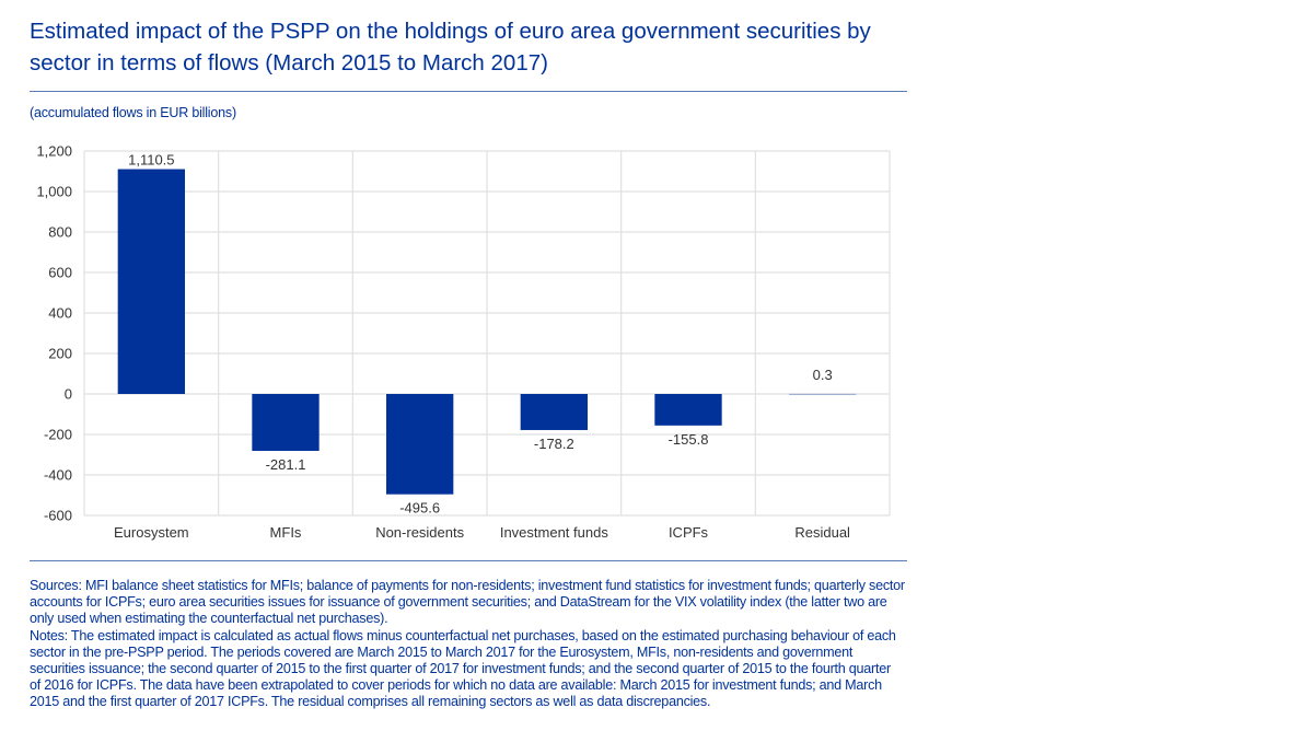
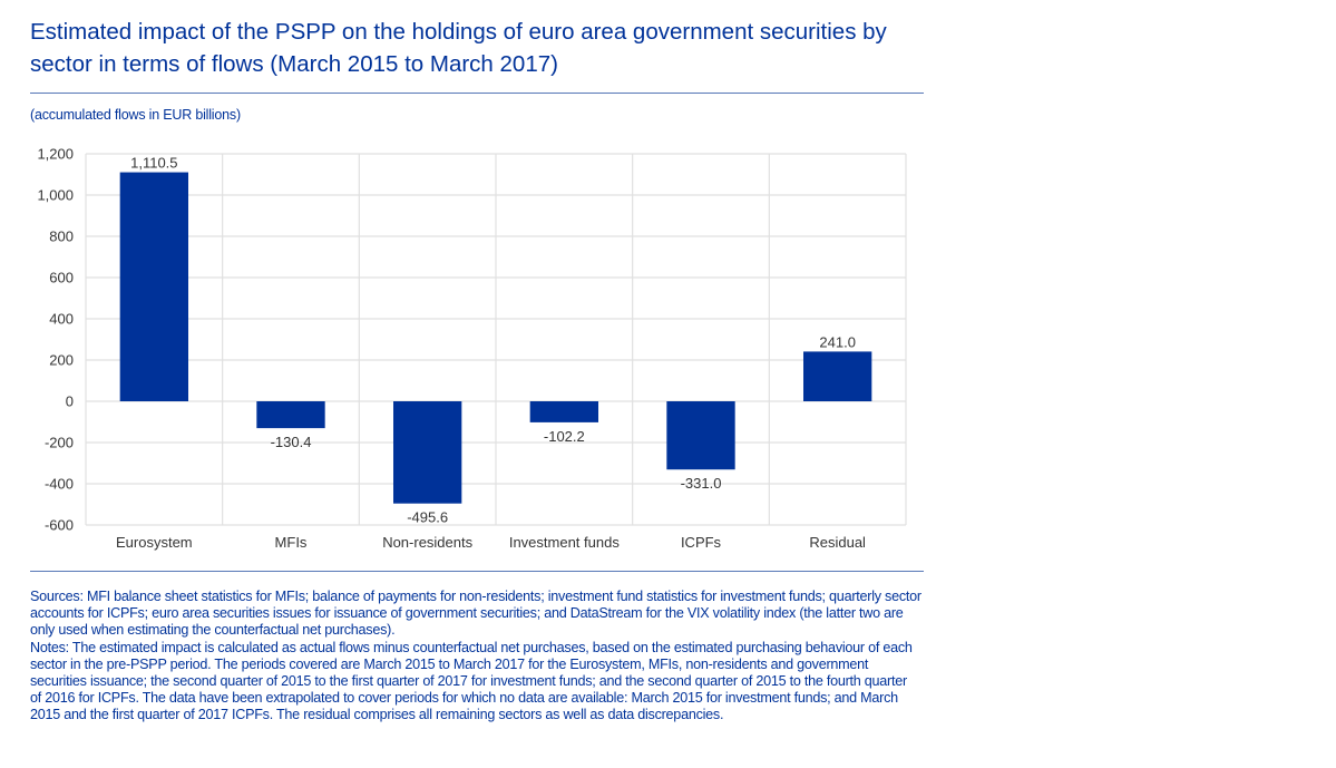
MFIs: -281.1 -> -130.4
Investment funds: -178.2 -> -102.2
ICPFs: -155.8 -> -331.0
Residual: 0.3 -> 241.0
